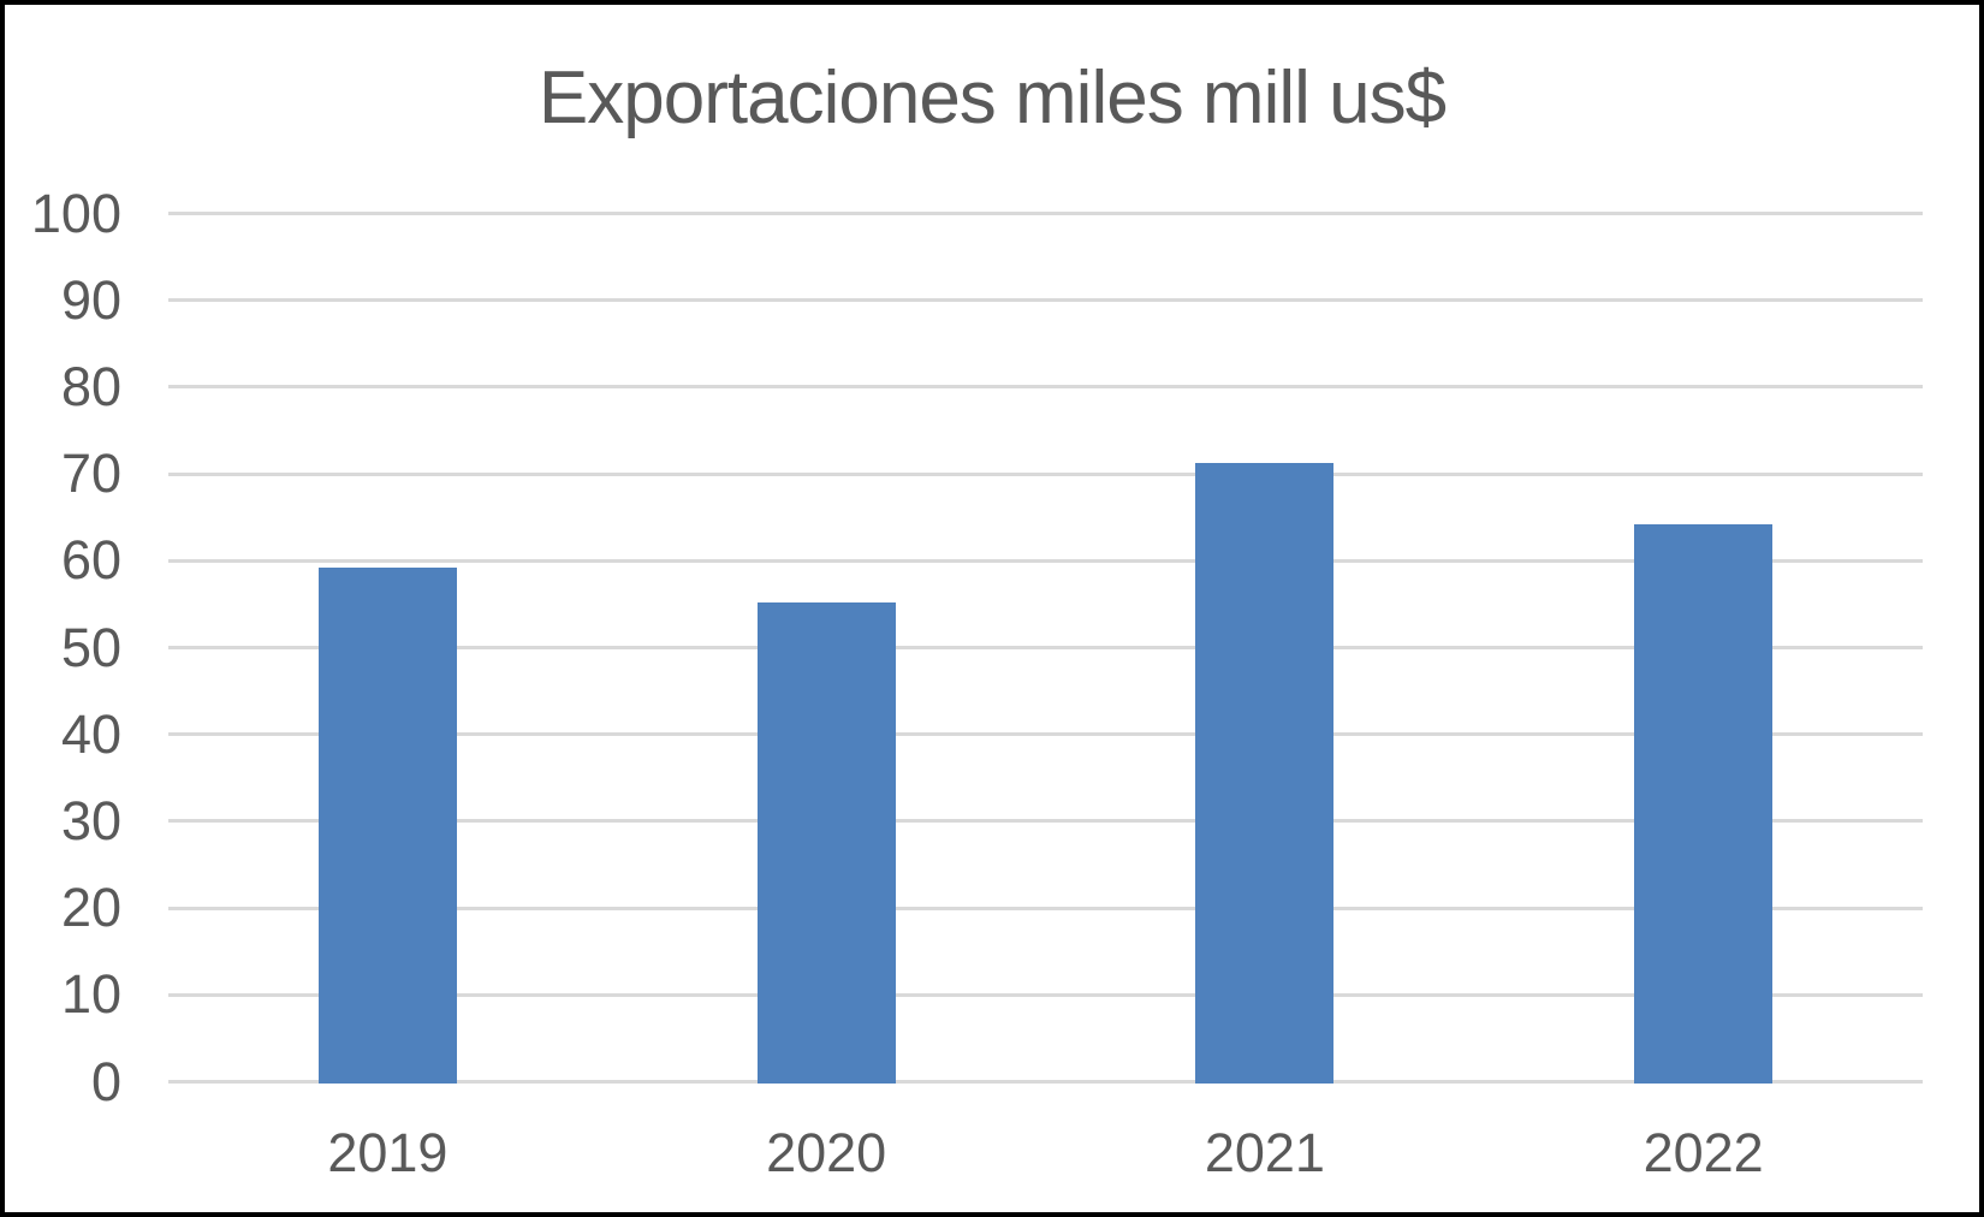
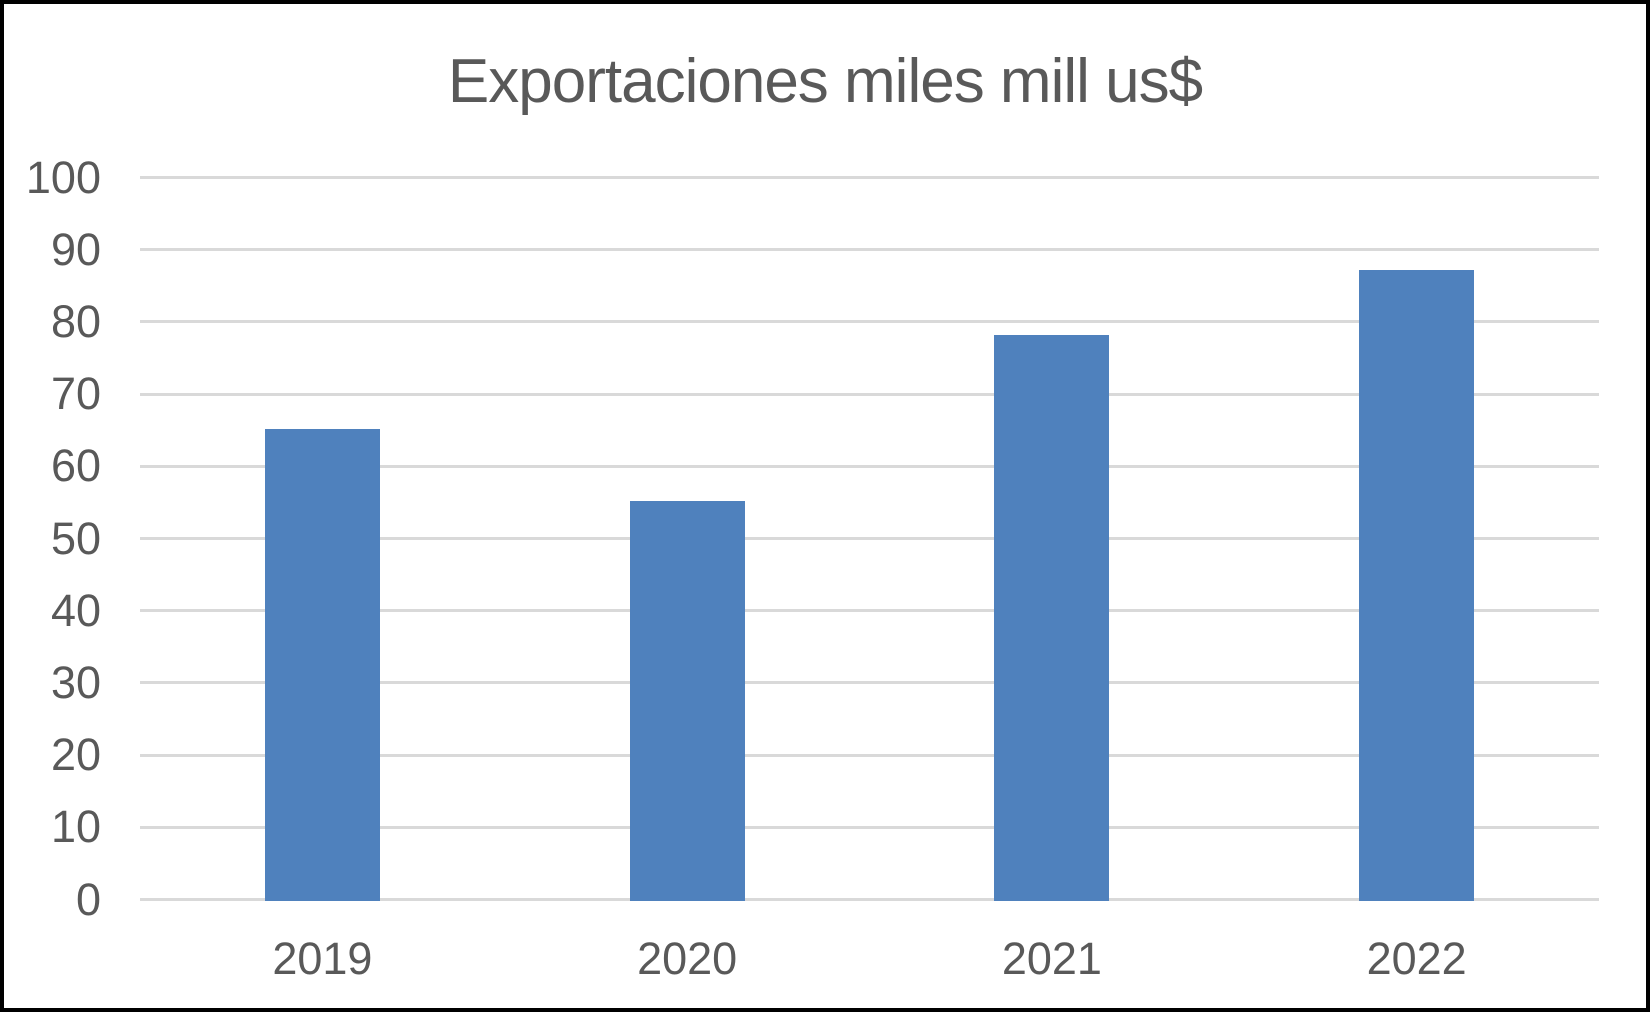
2019: 59 -> 65
2021: 71 -> 78
2022: 64 -> 87
